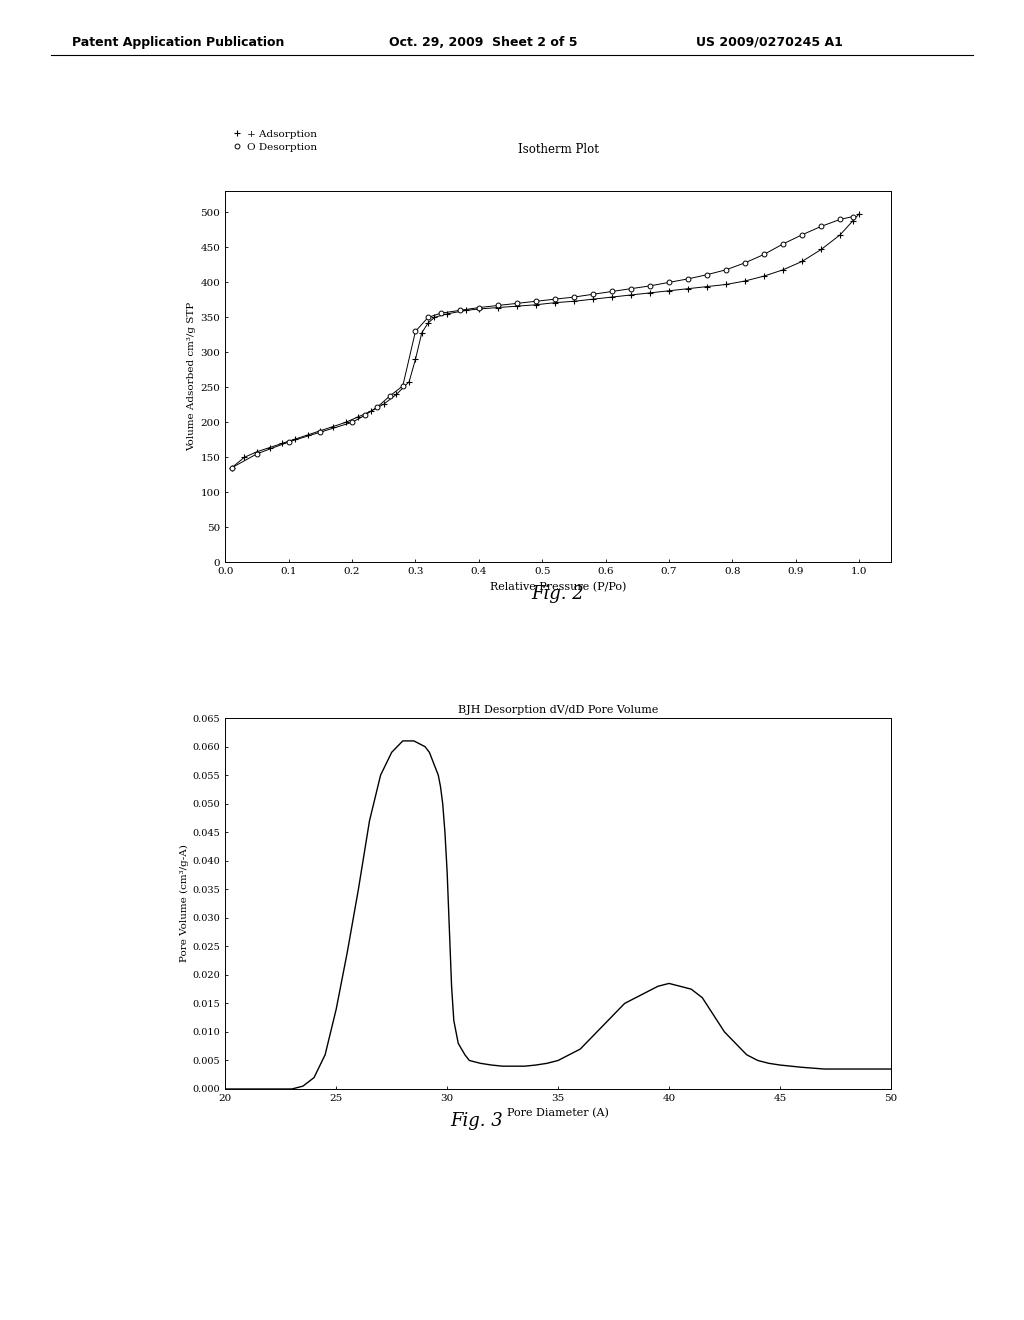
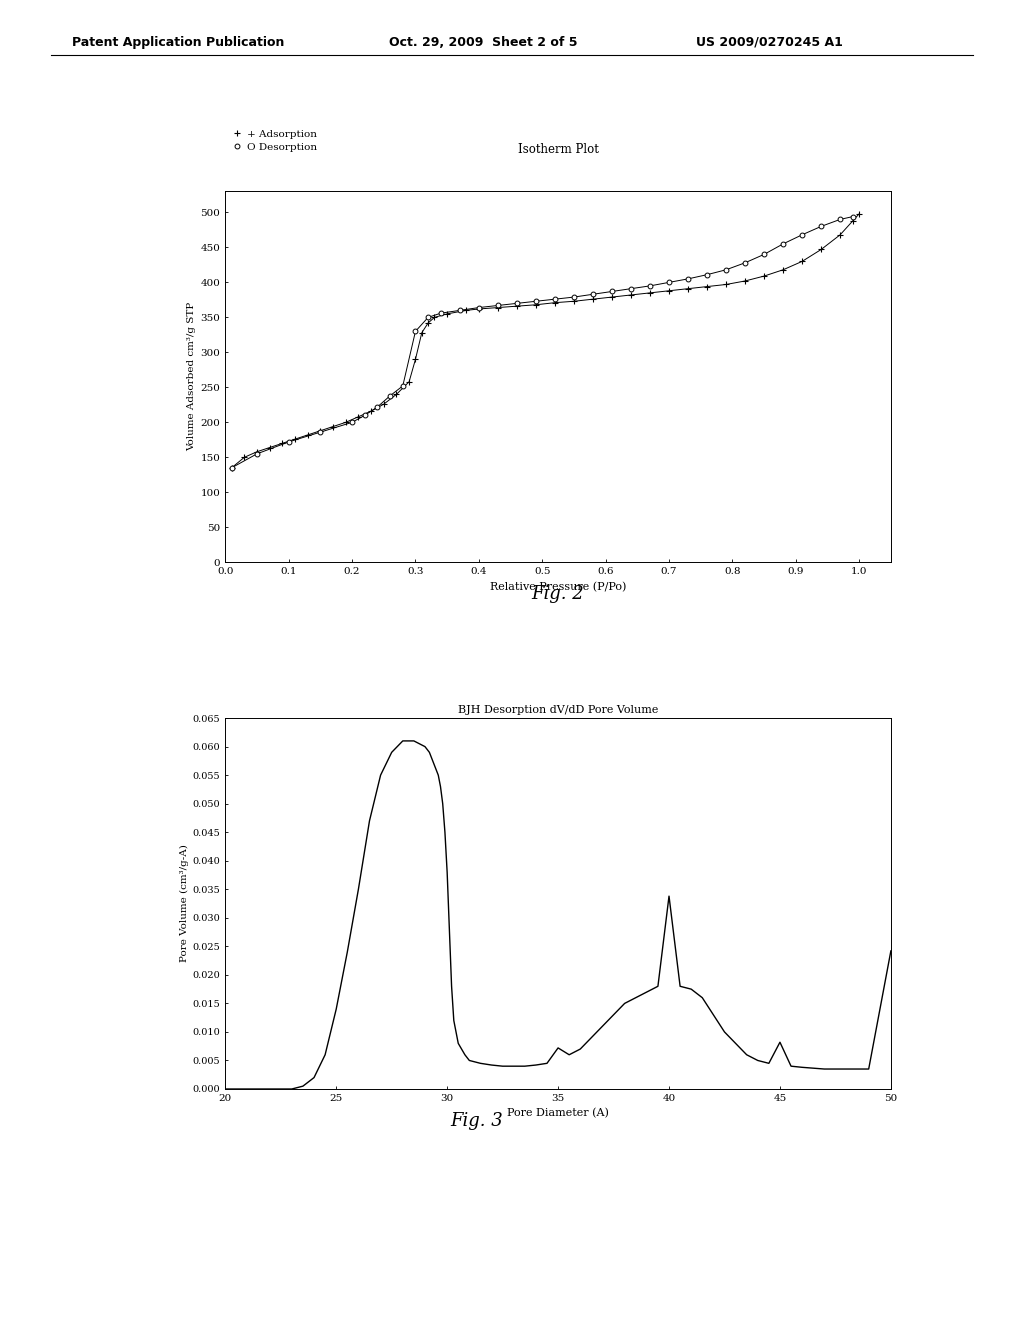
BJH Desorption dV/dD Pore Volume/35: 0.0050 -> 0.0072
BJH Desorption dV/dD Pore Volume/40: 0.0185 -> 0.0338
BJH Desorption dV/dD Pore Volume/45: 0.0042 -> 0.0082
BJH Desorption dV/dD Pore Volume/50: 0.0035 -> 0.0242
